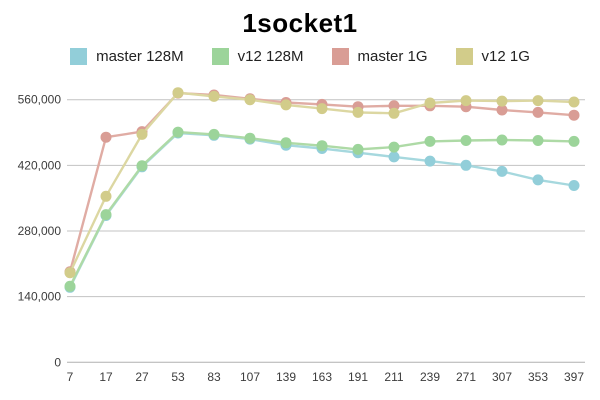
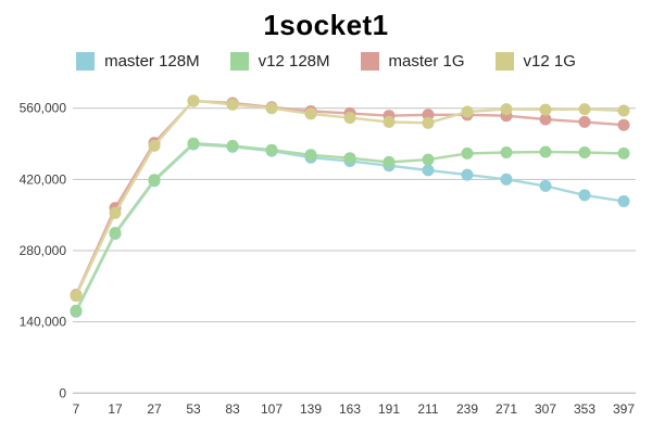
master 1G/17: 480000 -> 360000
